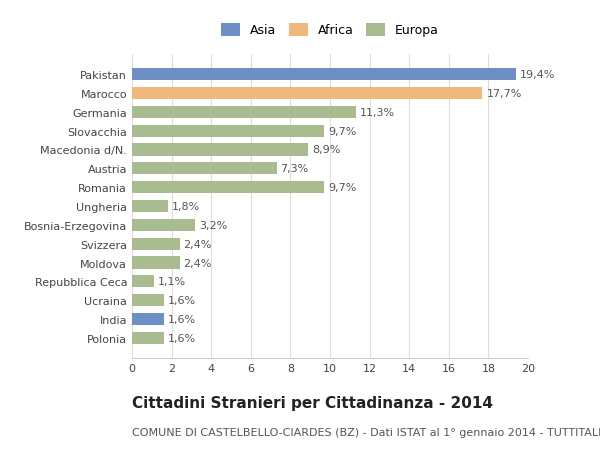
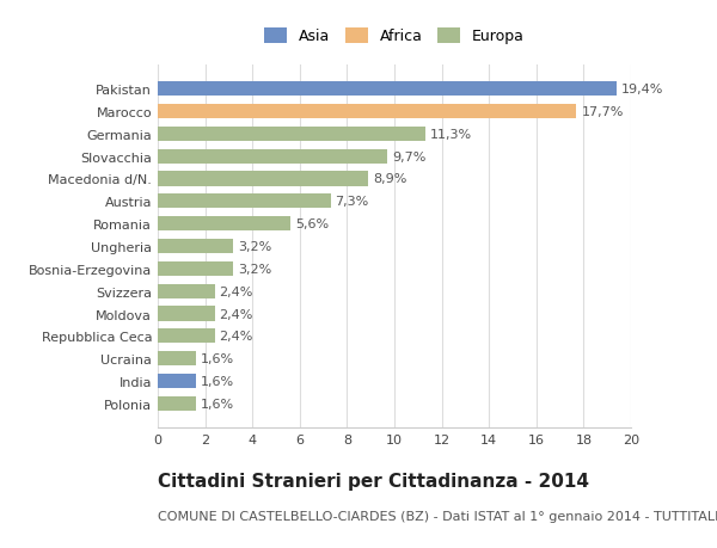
Romania: 9,7% -> 5,6%
Ungheria: 1,8% -> 3,2%
Repubblica Ceca: 1,1% -> 2,4%
